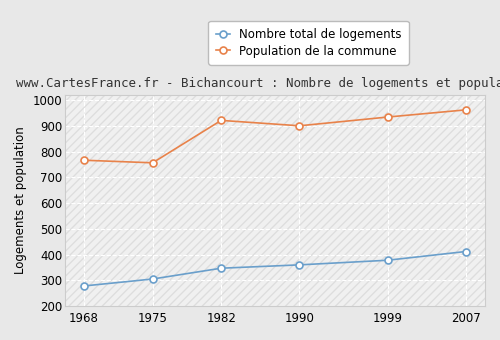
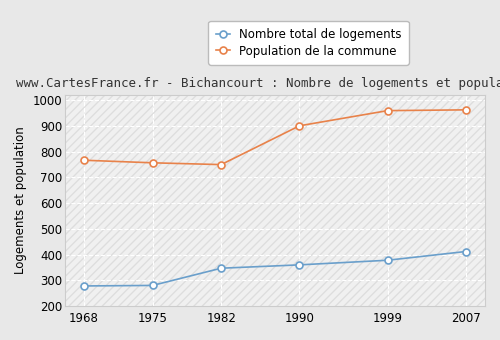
Nombre total de logements/1975: 305 -> 280
Population de la commune/1982: 922 -> 750
Population de la commune/1999: 935 -> 960
